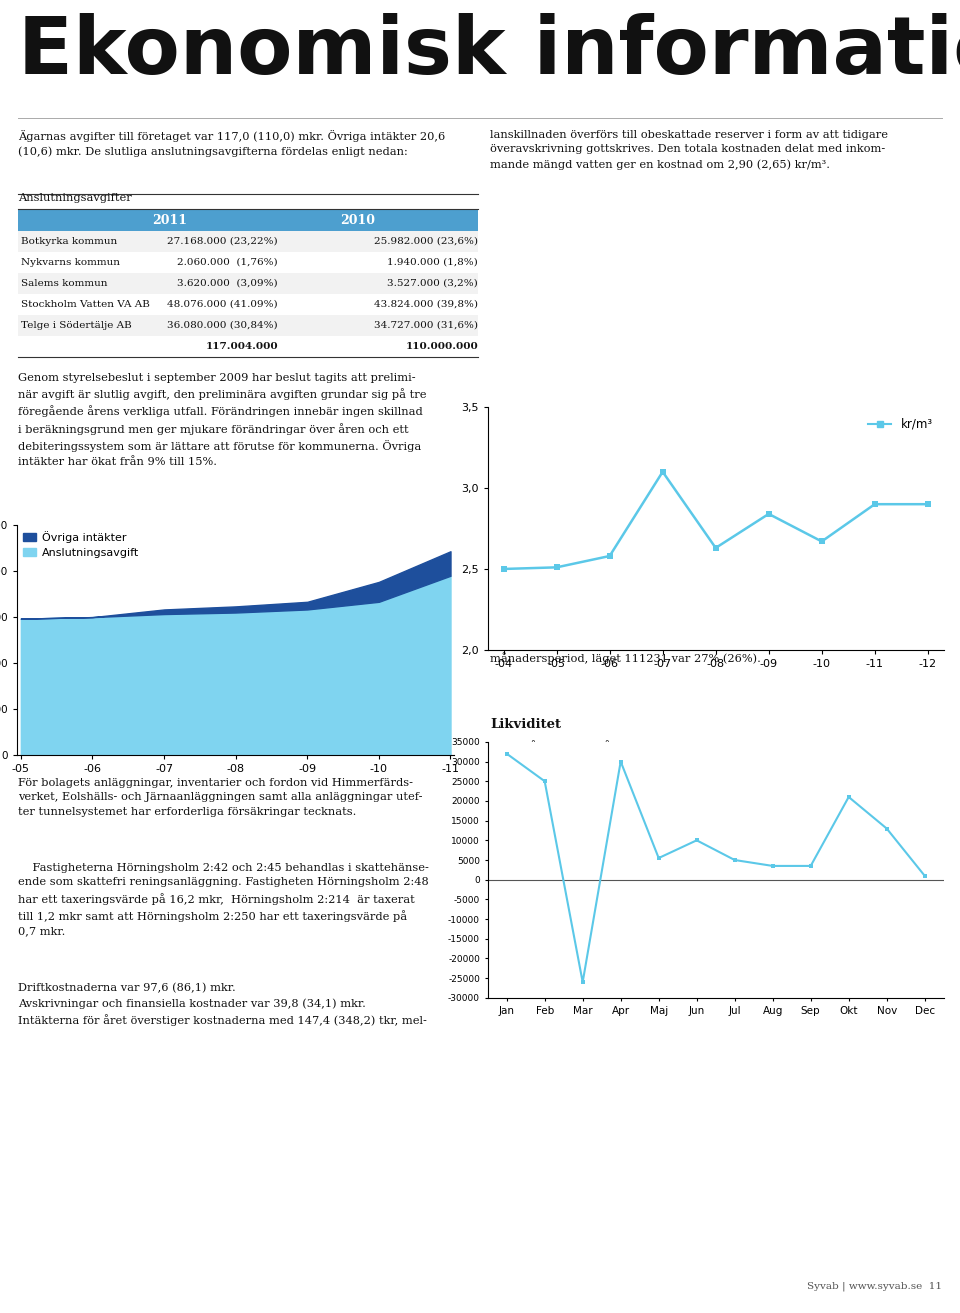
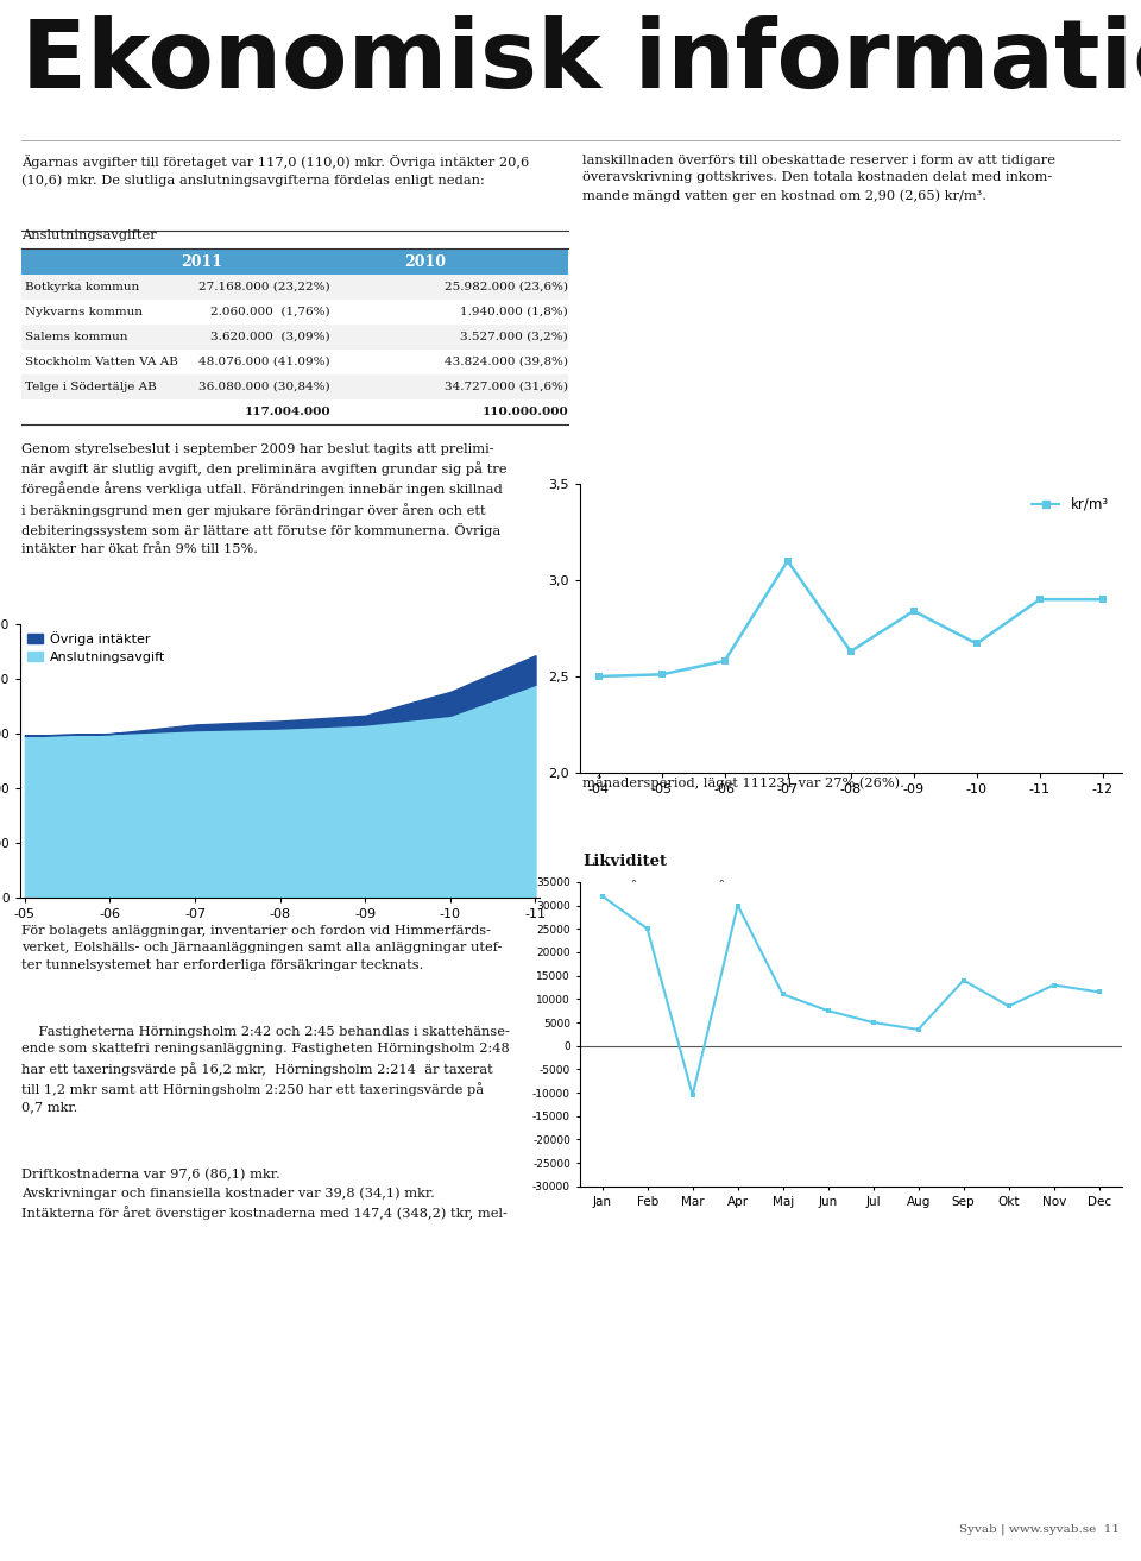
Mar: -26000 -> -10500
Maj: 5500 -> 11000
Jun: 10000 -> 7500
Sep: 3500 -> 14000
Okt: 21000 -> 8500
Dec: 1000 -> 11500
